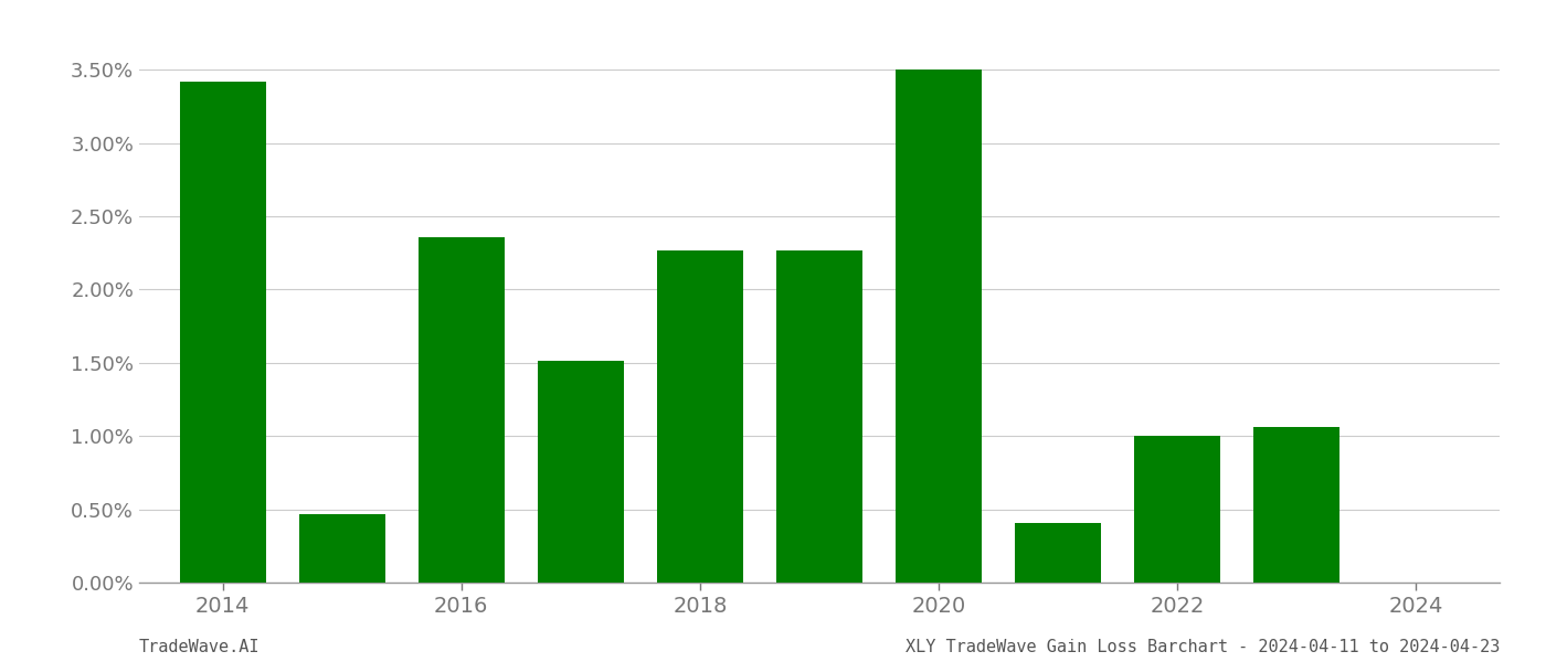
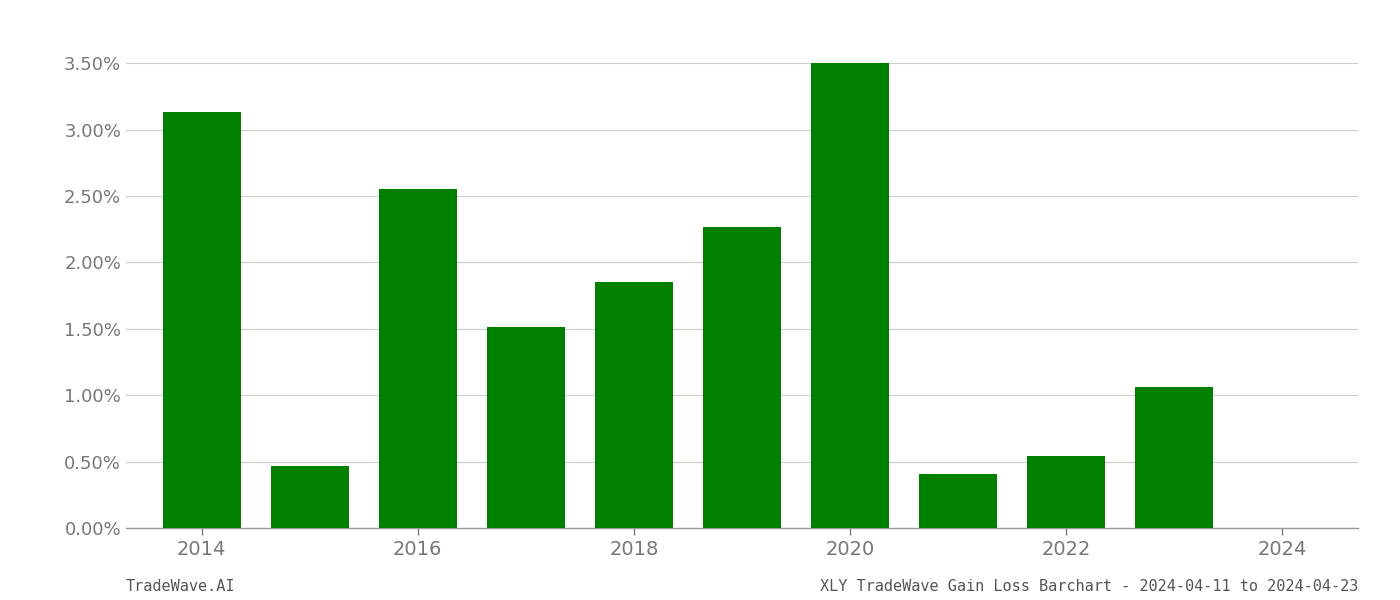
2014: 3.42% -> 3.13%
2016: 2.36% -> 2.55%
2018: 2.27% -> 1.85%
2022: 1.00% -> 0.54%
